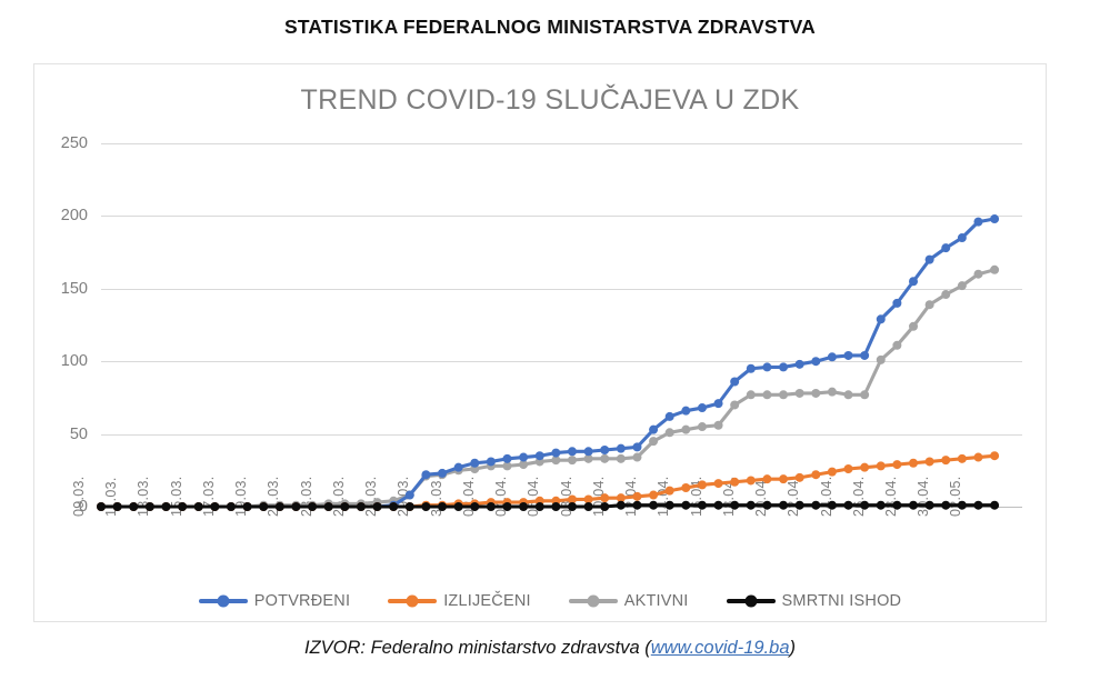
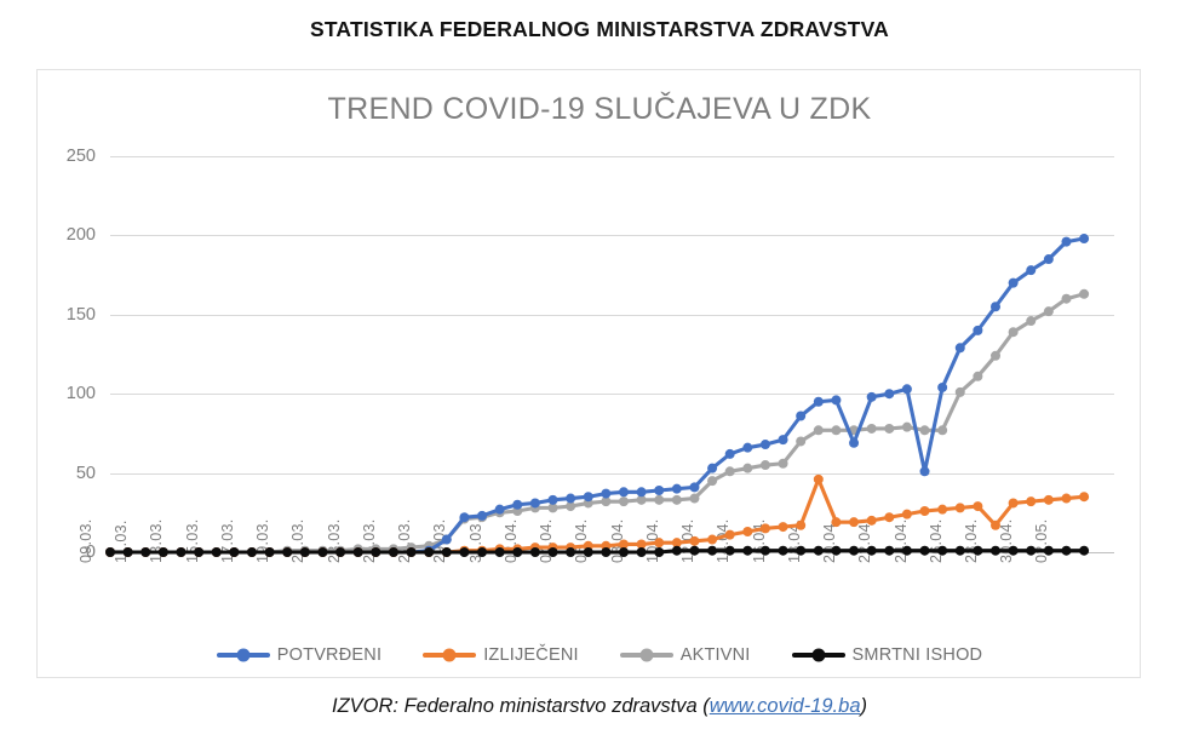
IZLIJEČENI/18.04.: 18 -> 46
POTVRĐENI/20.04.: 96 -> 69
POTVRĐENI/24.04.: 104 -> 51
IZLIJEČENI/28.04.: 30 -> 17
